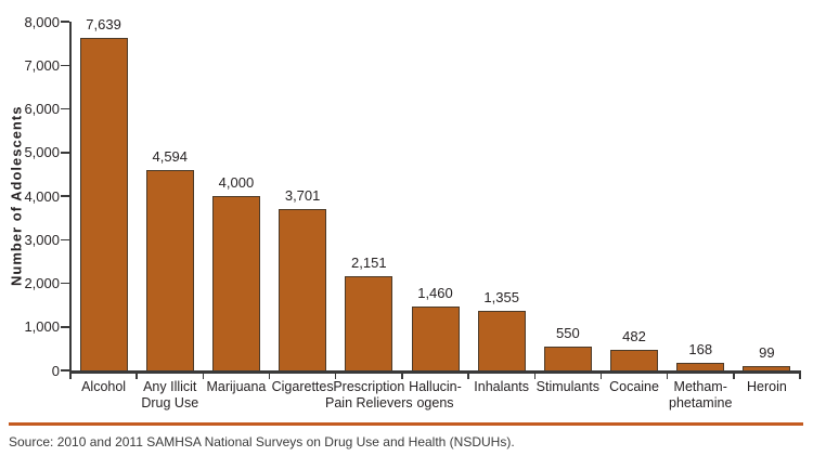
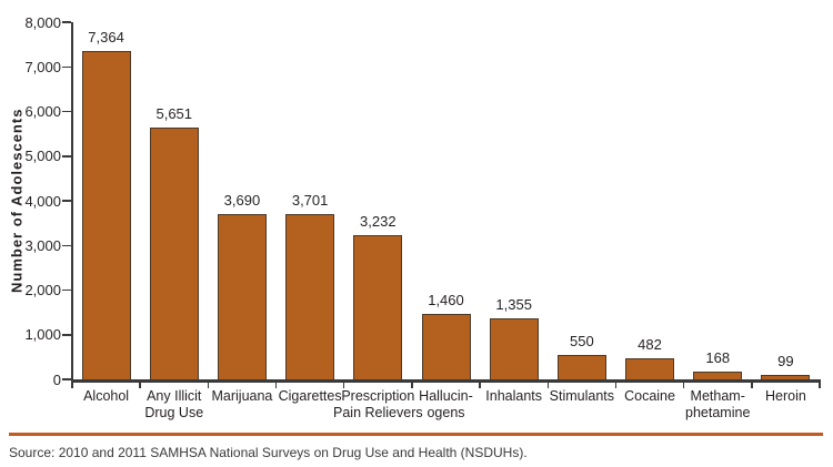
Alcohol: 7,639 -> 7,364
Any Illicit Drug Use: 4,594 -> 5,651
Marijuana: 4,000 -> 3,690
Prescription Pain Relievers: 2,151 -> 3,232
